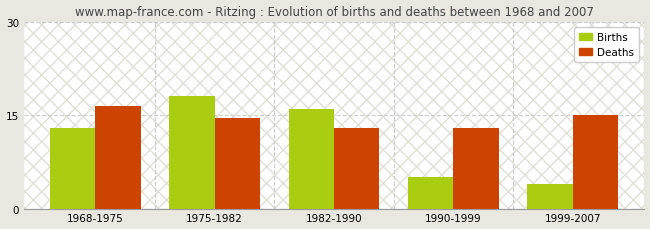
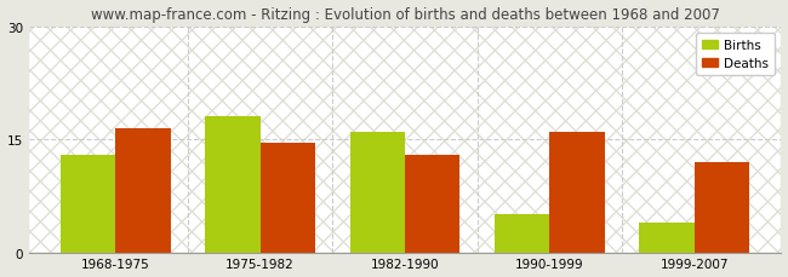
Deaths/1990-1999: 13.0 -> 16.0
Deaths/1999-2007: 15.0 -> 12.0
